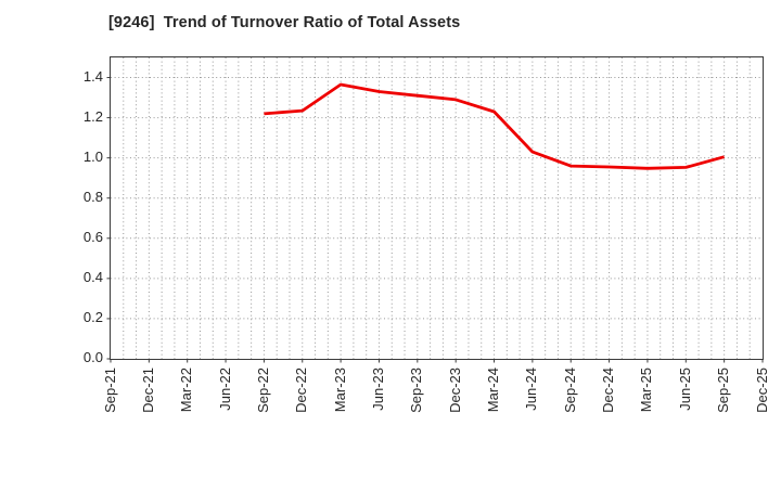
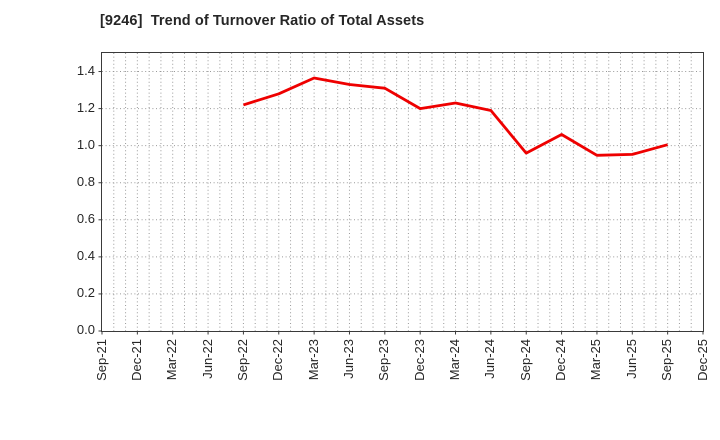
Dec-22: 1.24 -> 1.28
Dec-23: 1.29 -> 1.20
Jun-24: 1.03 -> 1.19
Dec-24: 0.95 -> 1.06
